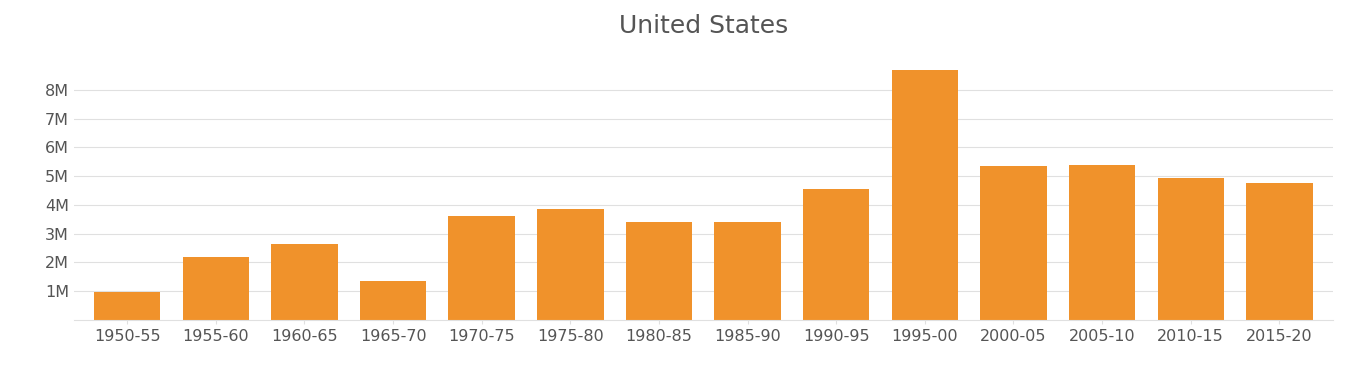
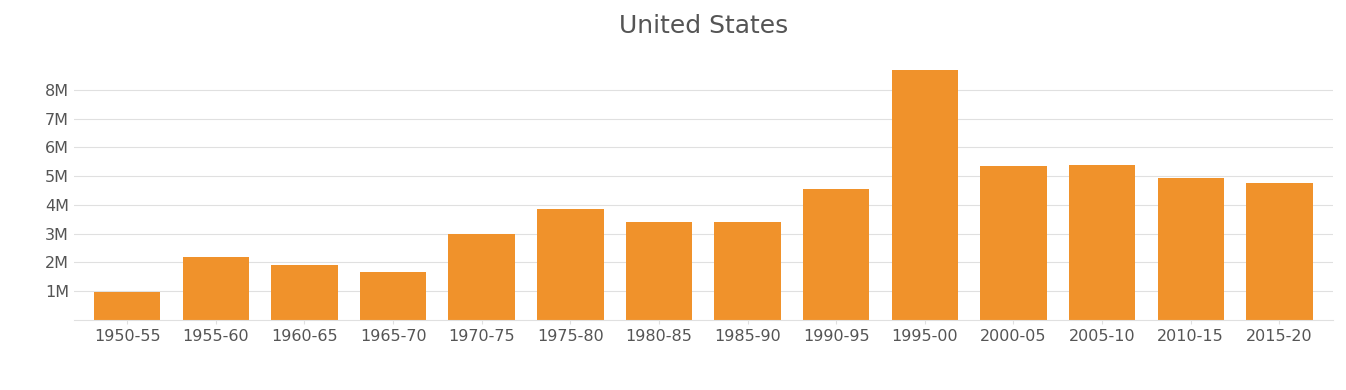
1960-65: 2.65M -> 1.90M
1965-70: 1.35M -> 1.65M
1970-75: 3.60M -> 3.00M
